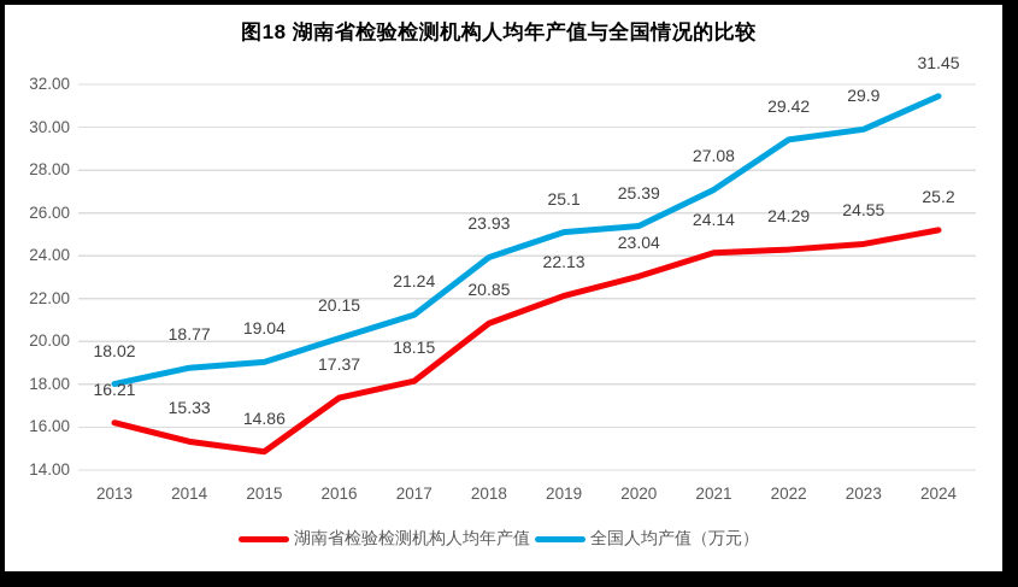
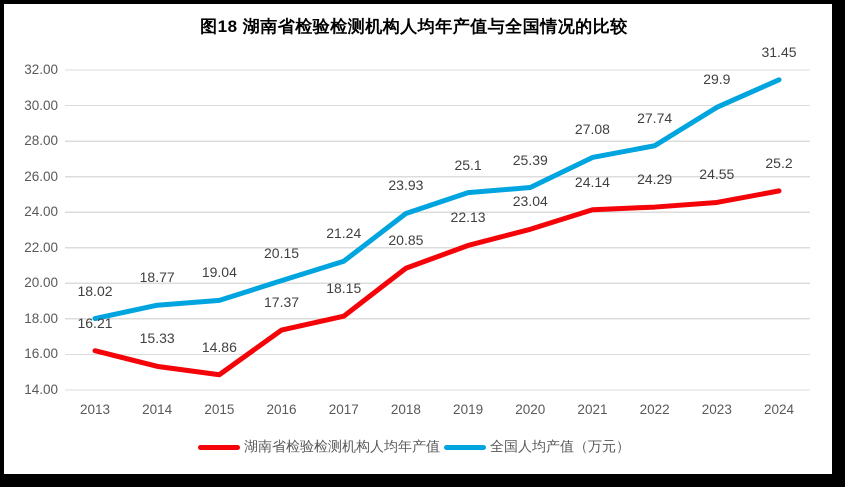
全国人均产值（万元）/2022: 29.42 -> 27.74
